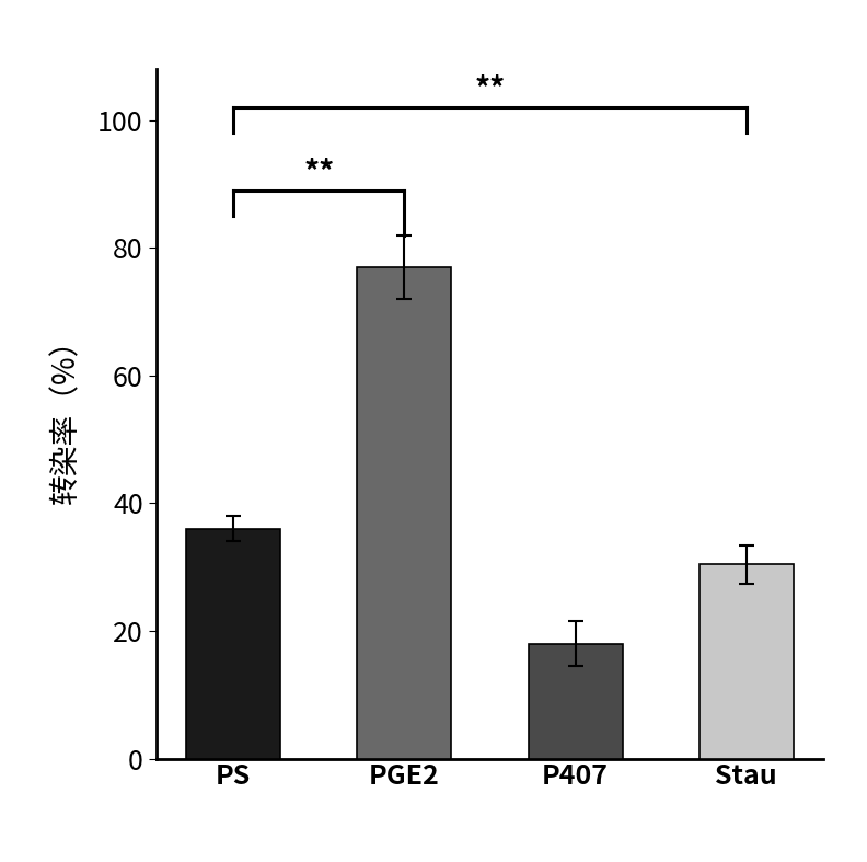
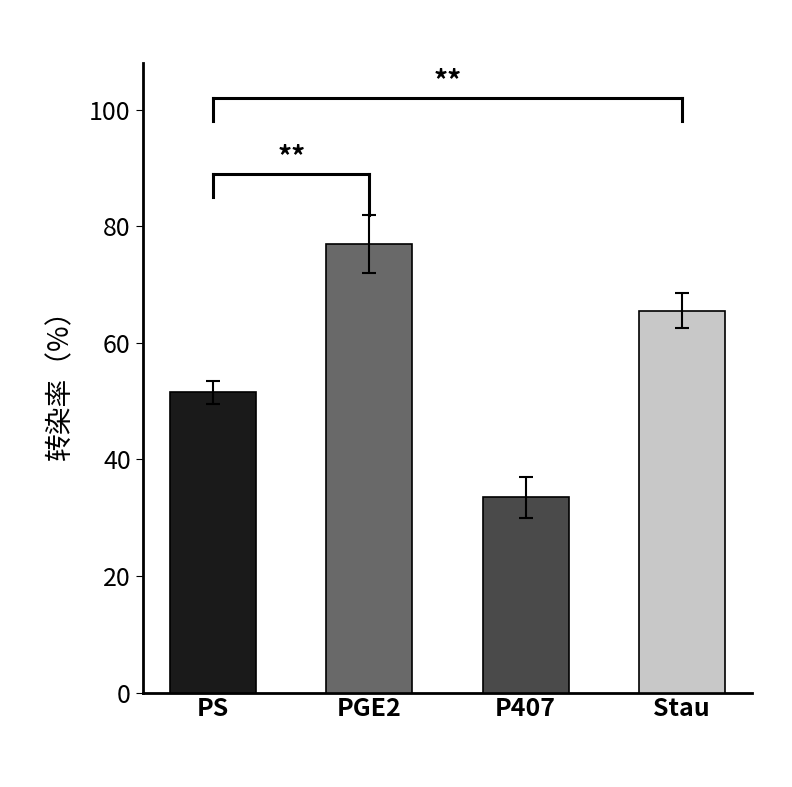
PS: 36.0 -> 51.5
P407: 18.0 -> 33.5
Stau: 30.4 -> 65.5
